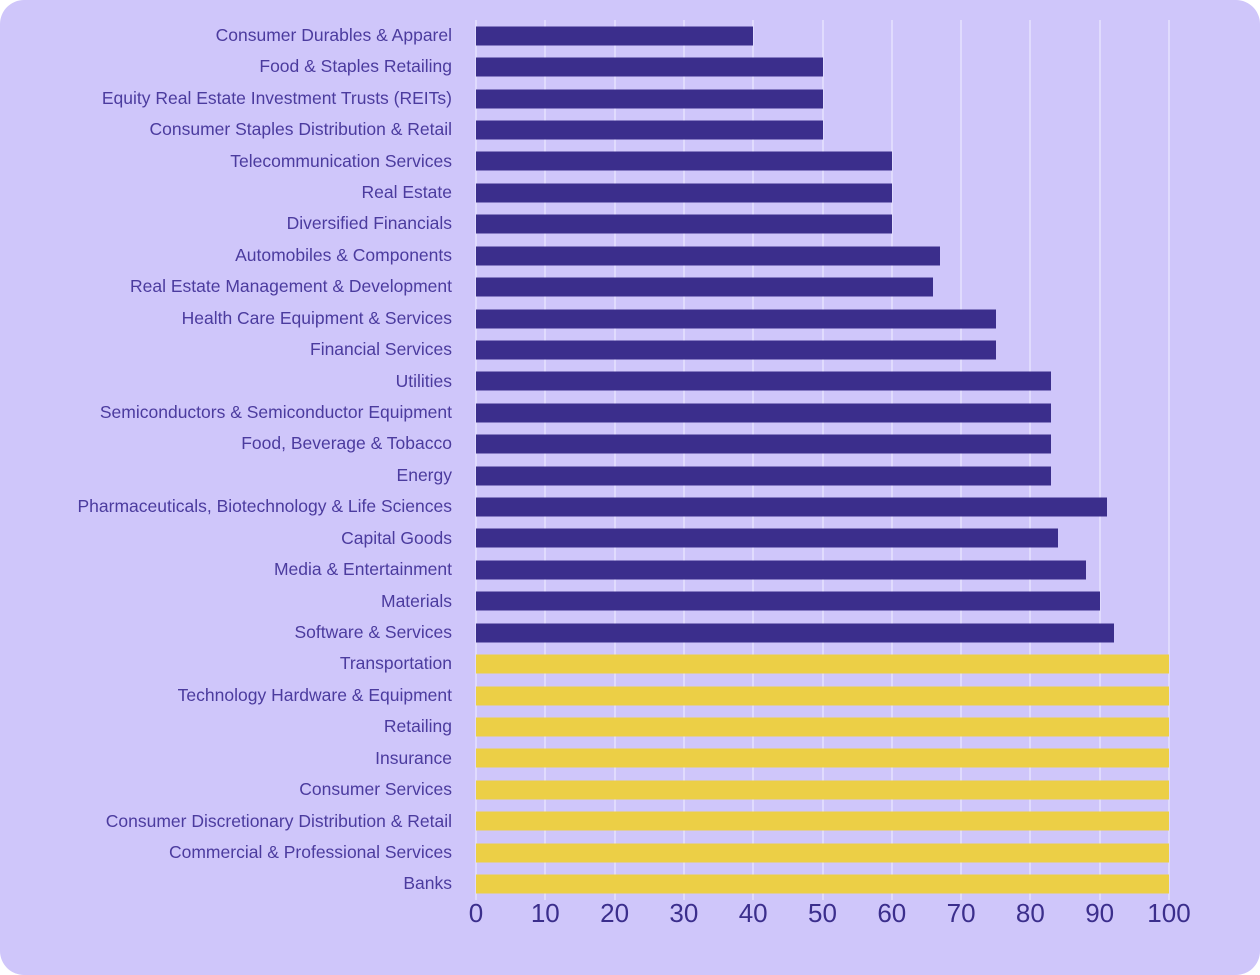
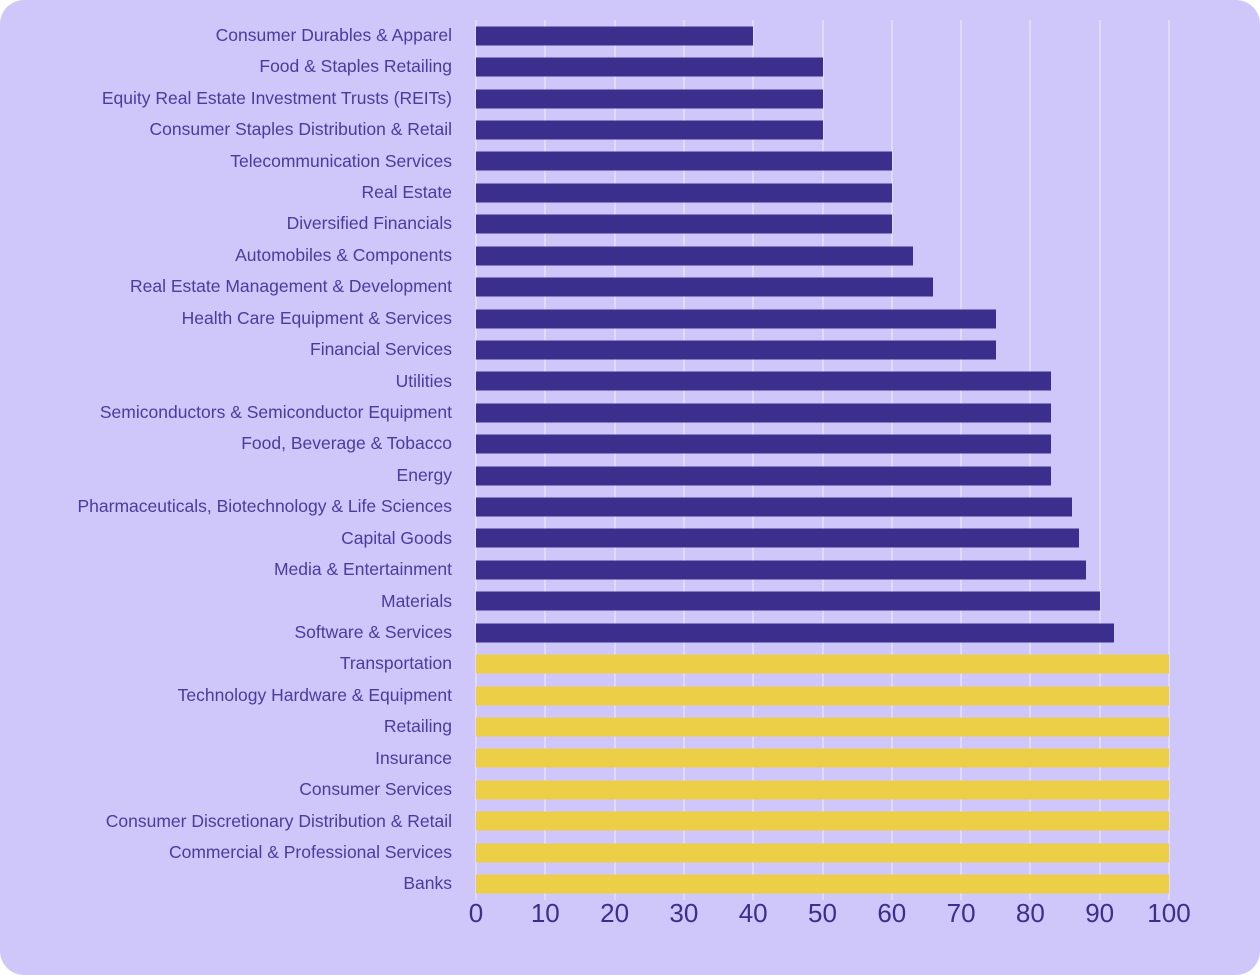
Automobiles & Components: 67 -> 63
Pharmaceuticals, Biotechnology & Life Sciences: 91 -> 86
Capital Goods: 84 -> 87
